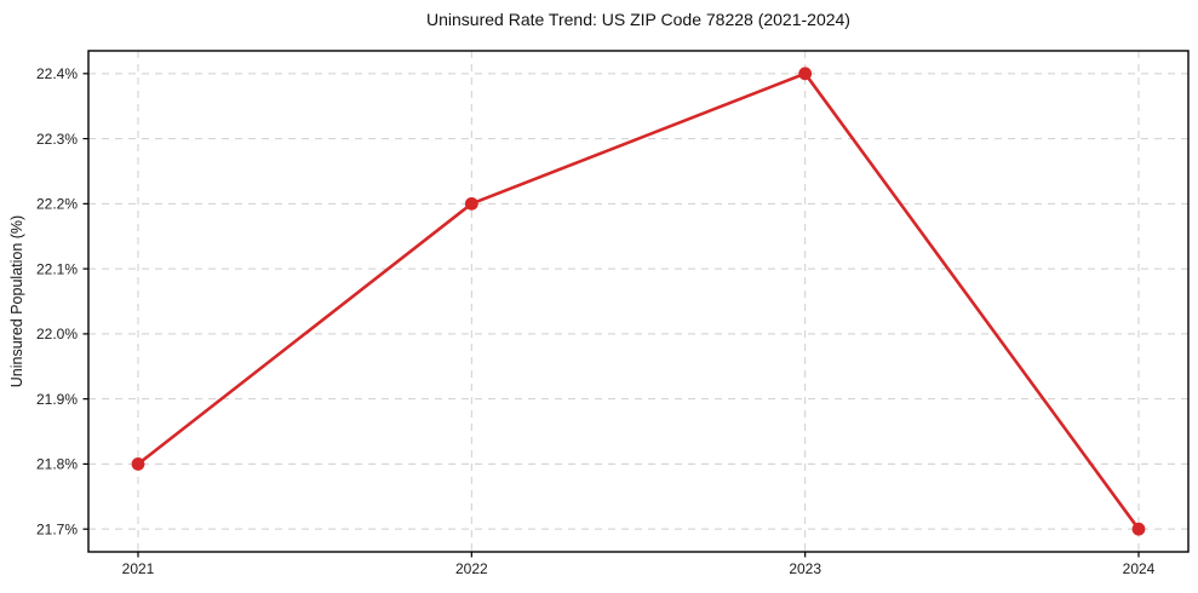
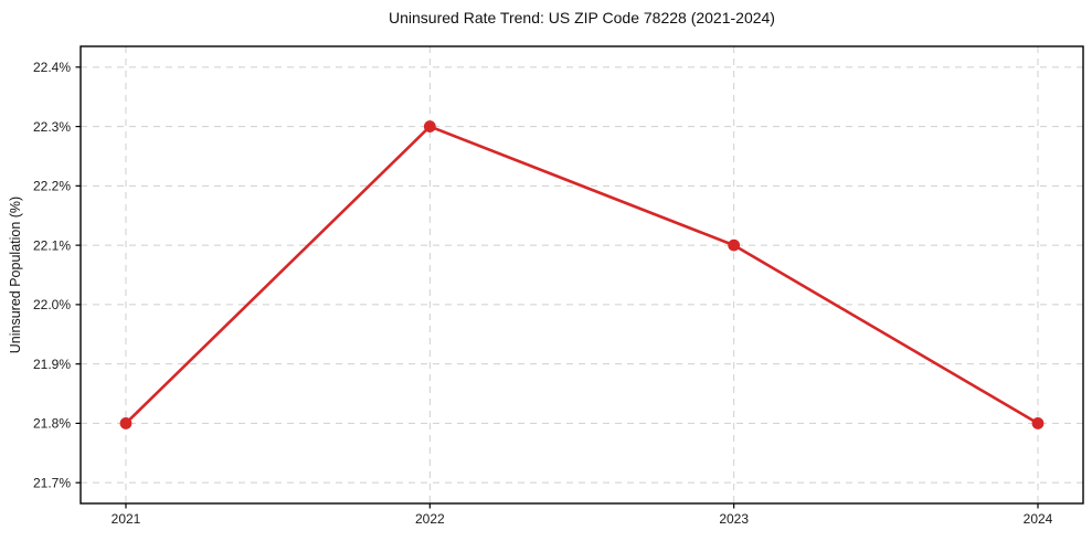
2022: 22.2% -> 22.3%
2023: 22.4% -> 22.1%
2024: 21.7% -> 21.8%
